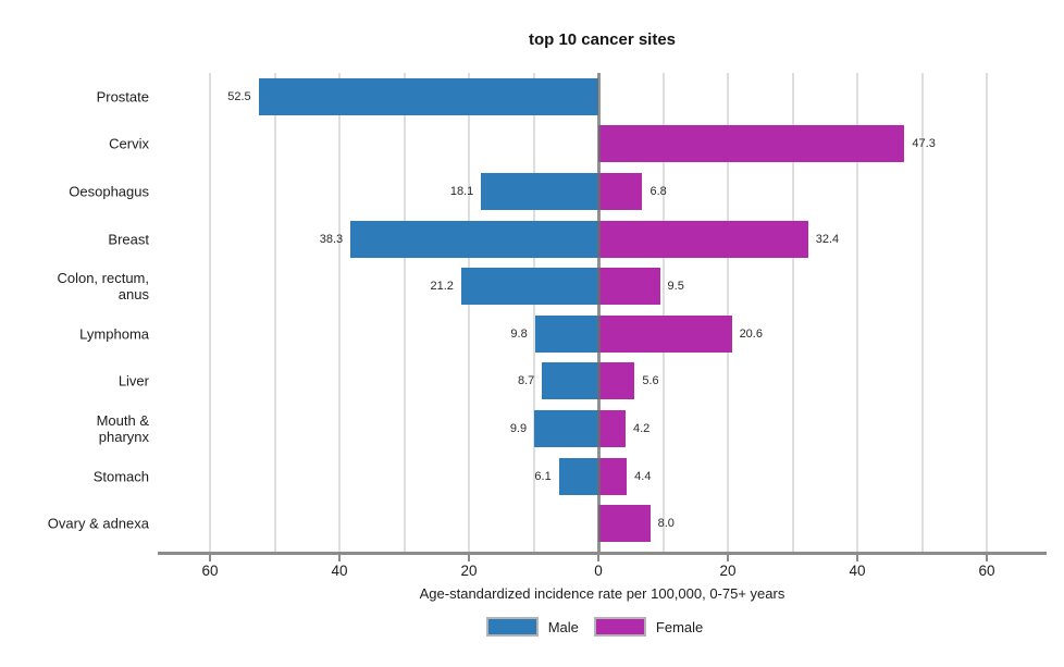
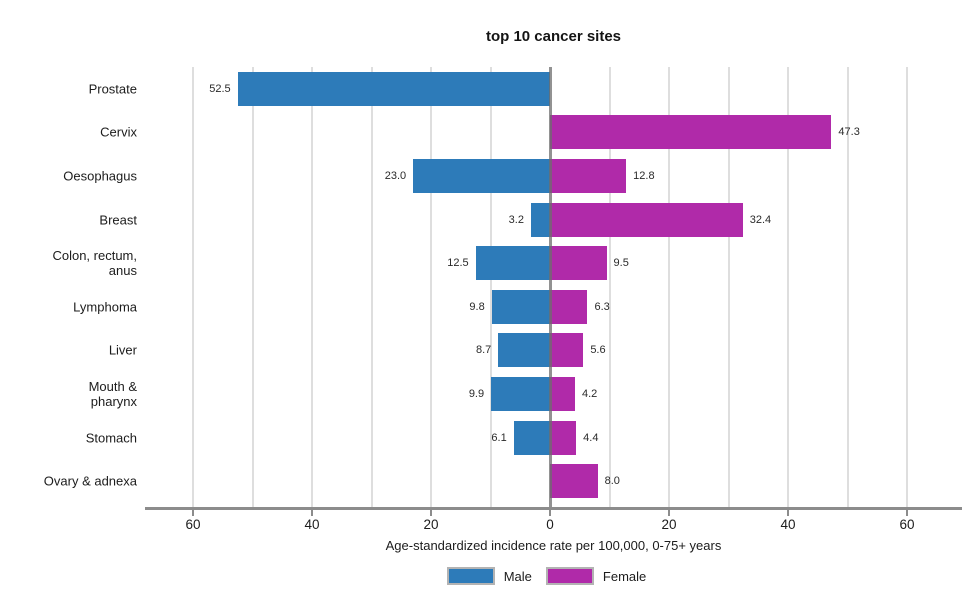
Male/Oesophagus: 18.1 -> 23.0
Female/Oesophagus: 6.8 -> 12.8
Male/Breast: 38.3 -> 3.2
Male/Colon, rectum, anus: 21.2 -> 12.5
Female/Lymphoma: 20.6 -> 6.3
